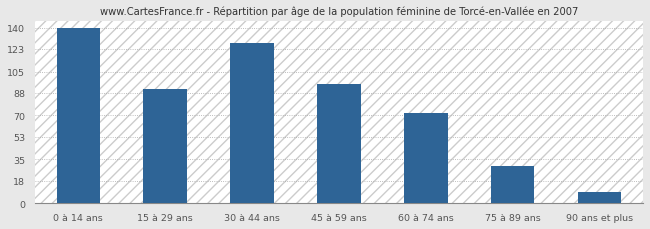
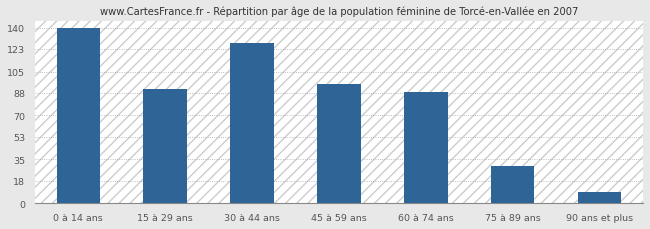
60 à 74 ans: 72 -> 89
